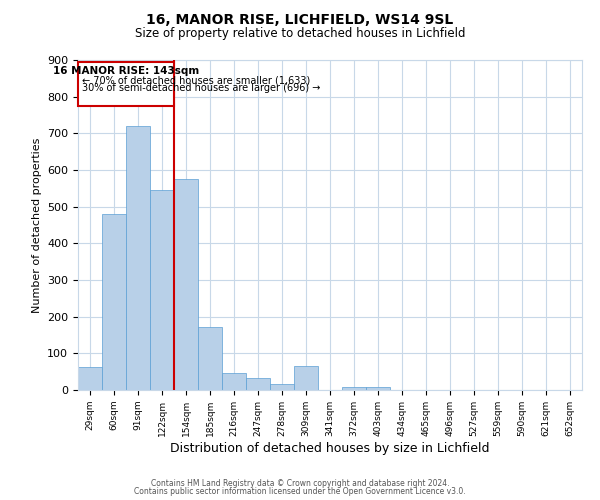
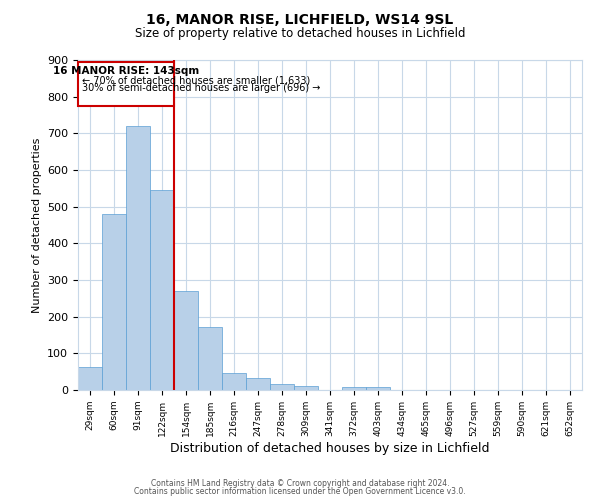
154sqm: 575 -> 270
309sqm: 65 -> 12
